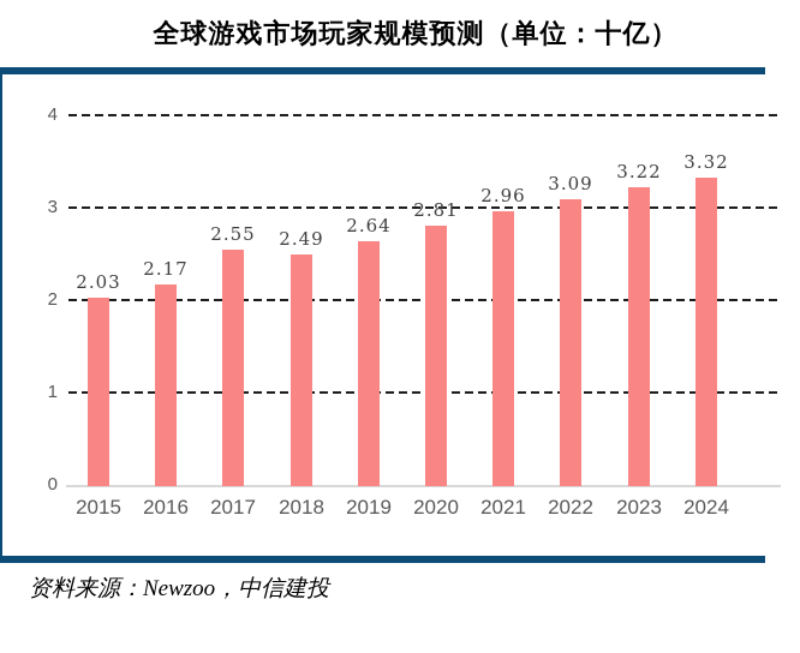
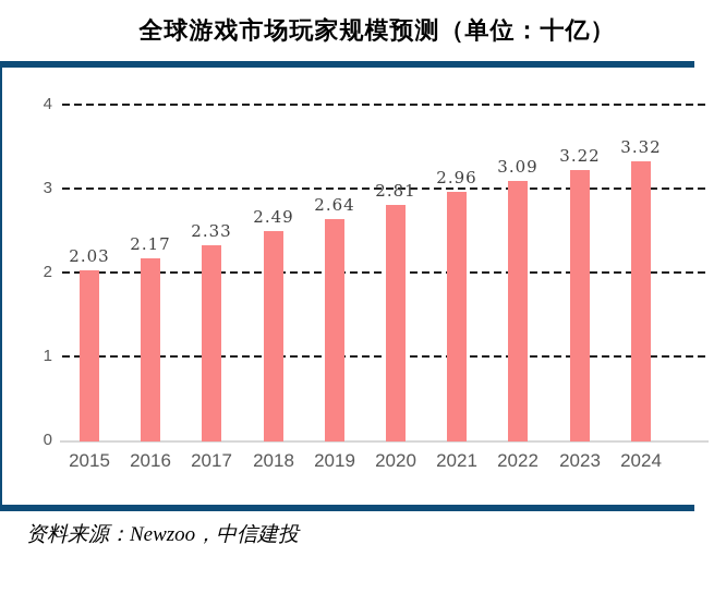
2017: 2.55 -> 2.33
